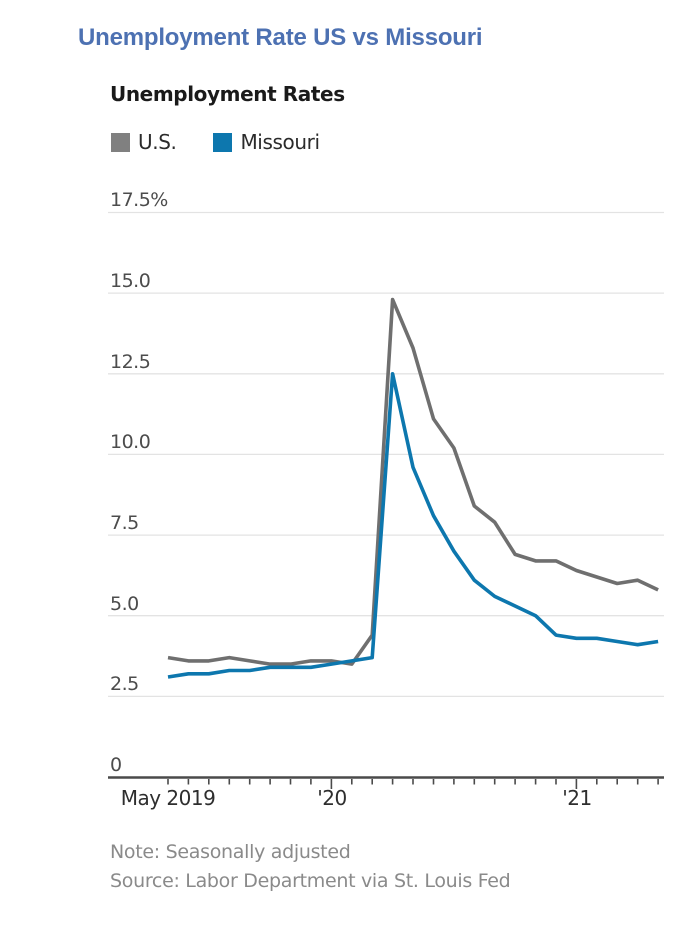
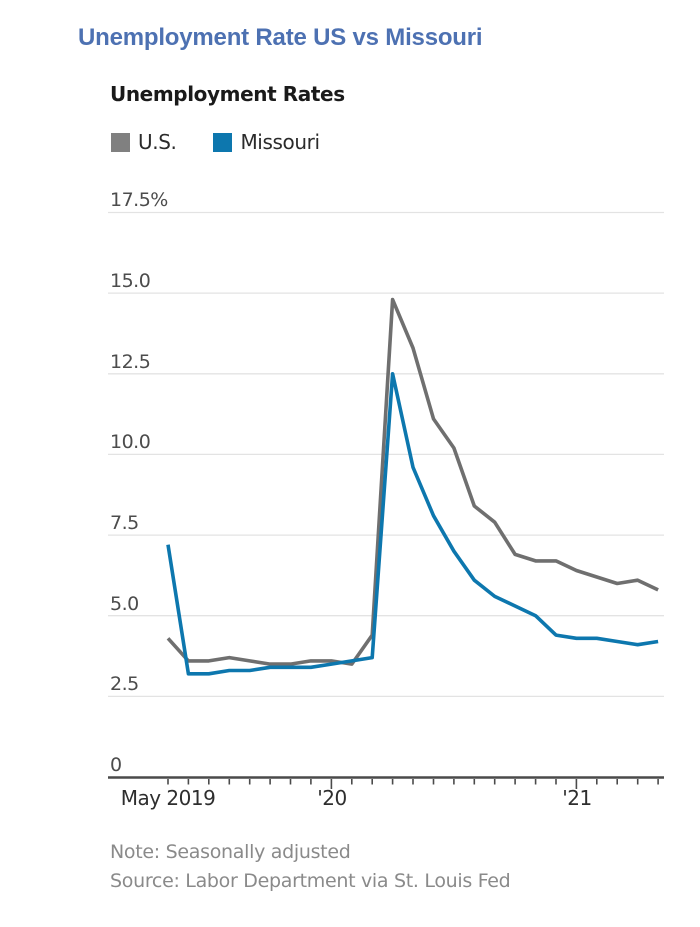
U.S./May 2019: 3.7% -> 4.3%
Missouri/May 2019: 3.1% -> 7.2%
